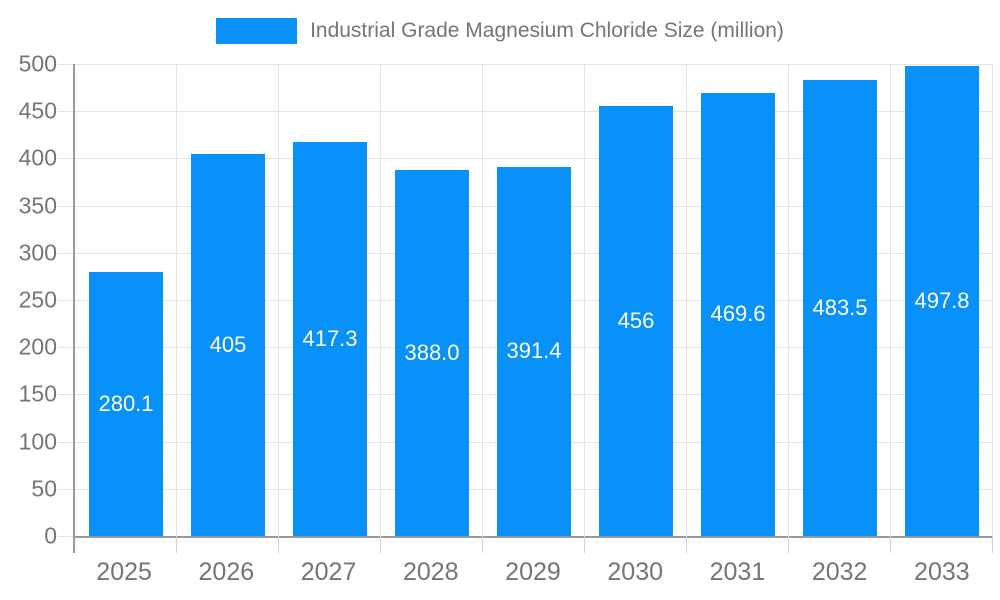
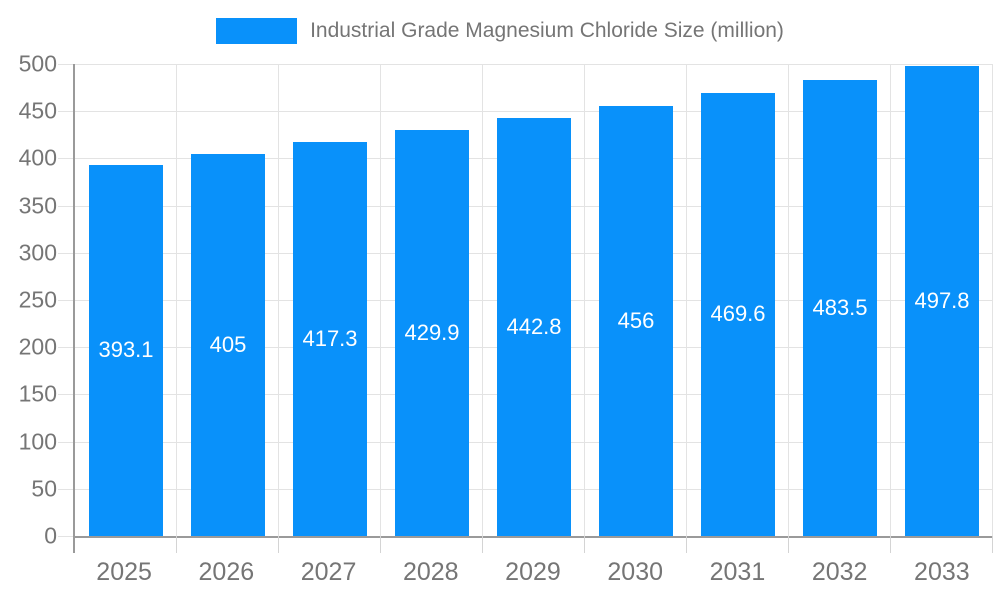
2025: 280.1 -> 393.1
2028: 388.0 -> 429.9
2029: 391.4 -> 442.8
